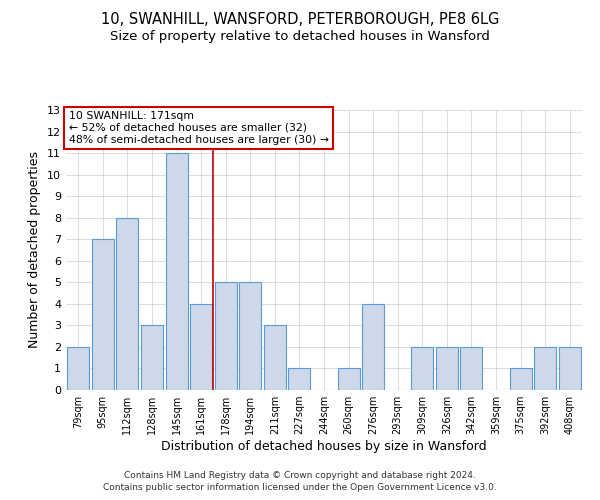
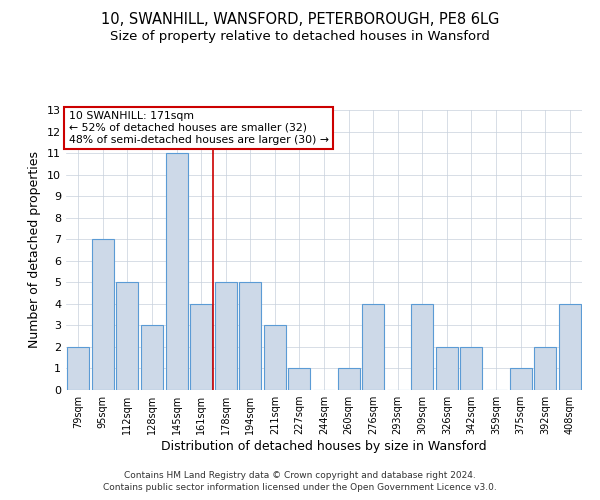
112sqm: 8 -> 5
309sqm: 2 -> 4
408sqm: 2 -> 4
